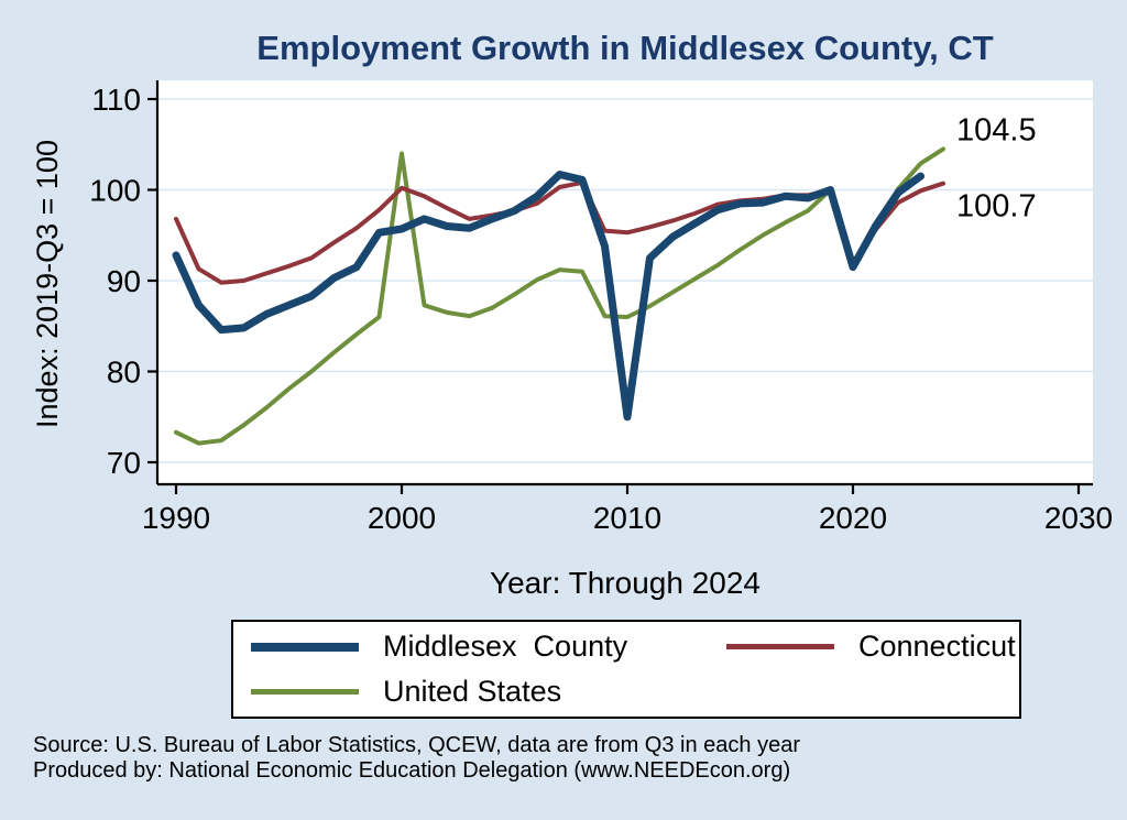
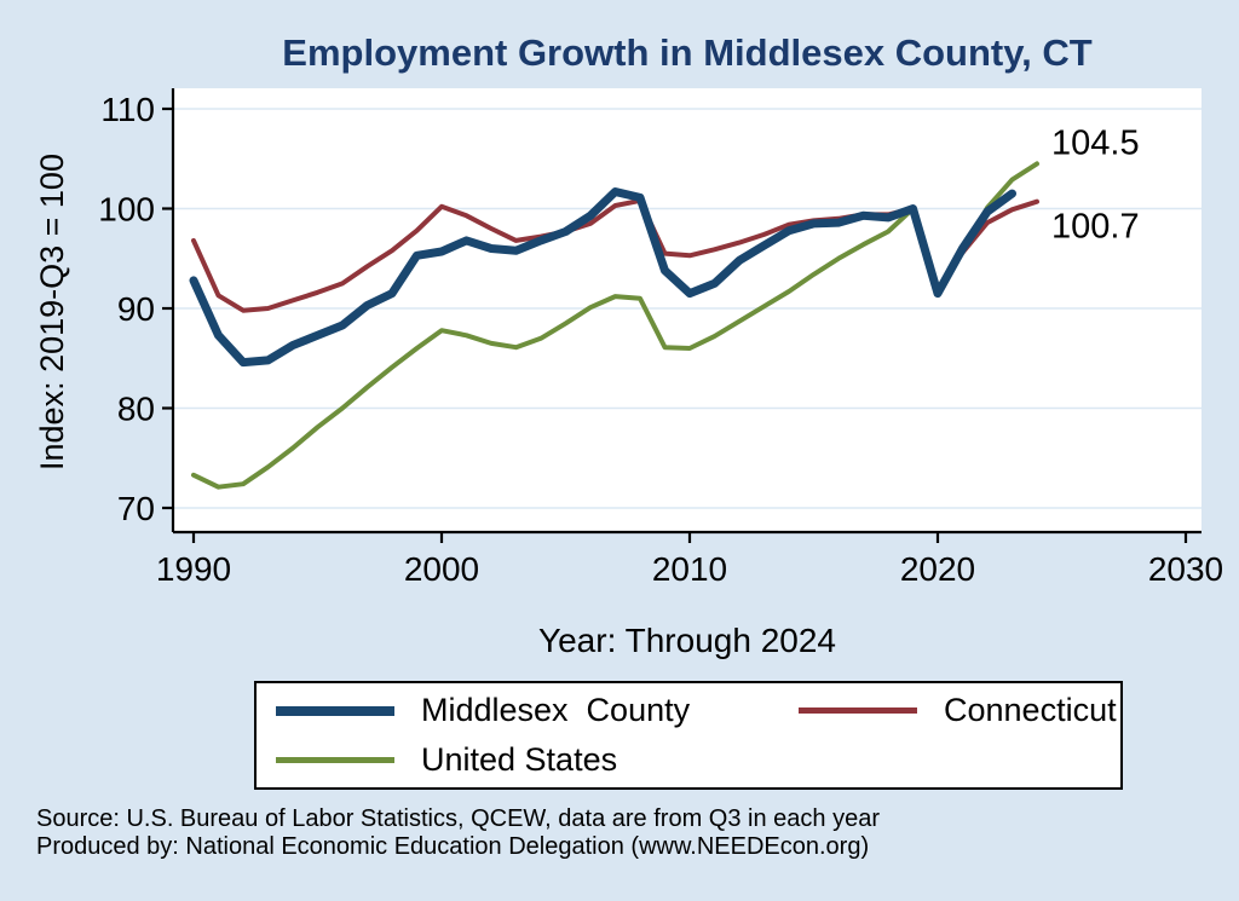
United States/2000: 104 -> 88
Middlesex County/2010: 75 -> 92
